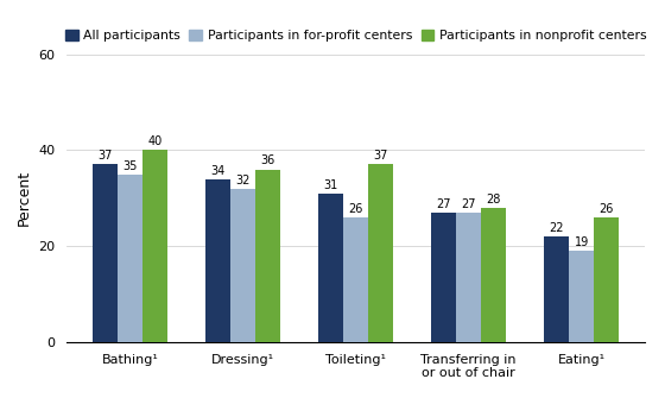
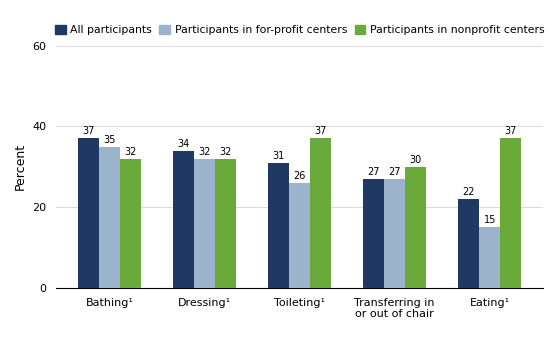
Participants in nonprofit centers/Bathing¹: 40 -> 32
Participants in nonprofit centers/Dressing¹: 36 -> 32
Participants in nonprofit centers/Transferring in or out of chair: 28 -> 30
Participants in for-profit centers/Eating¹: 19 -> 15
Participants in nonprofit centers/Eating¹: 26 -> 37
